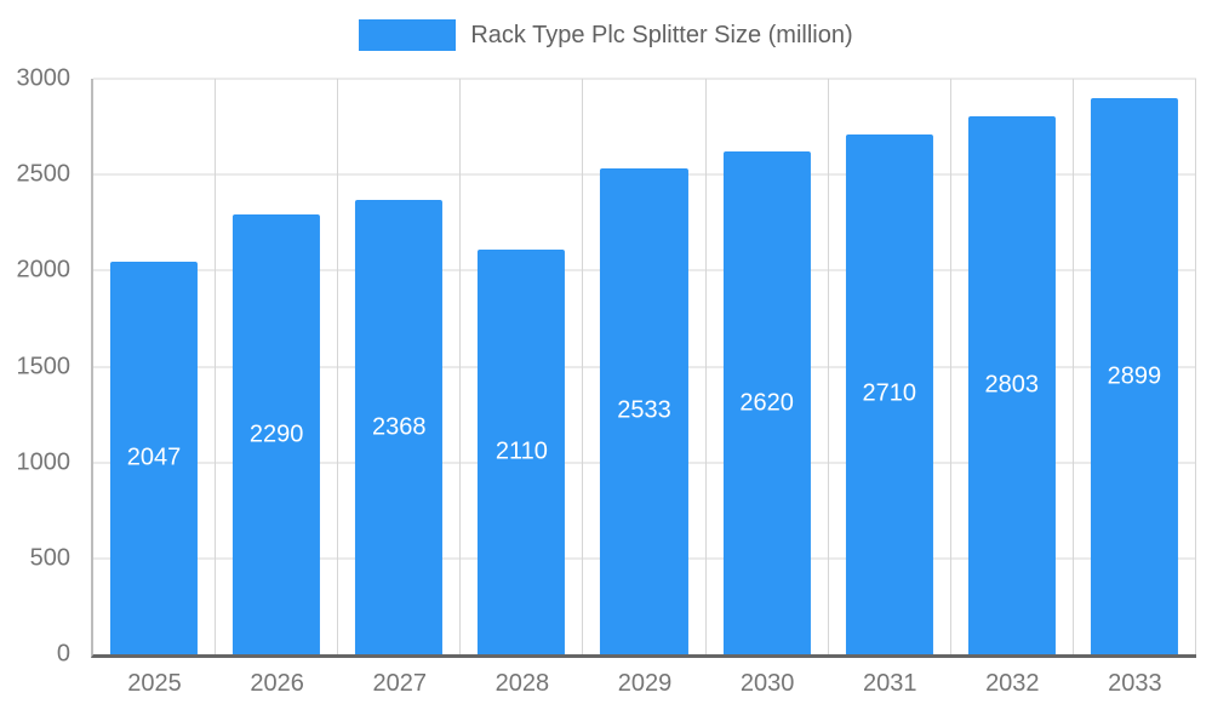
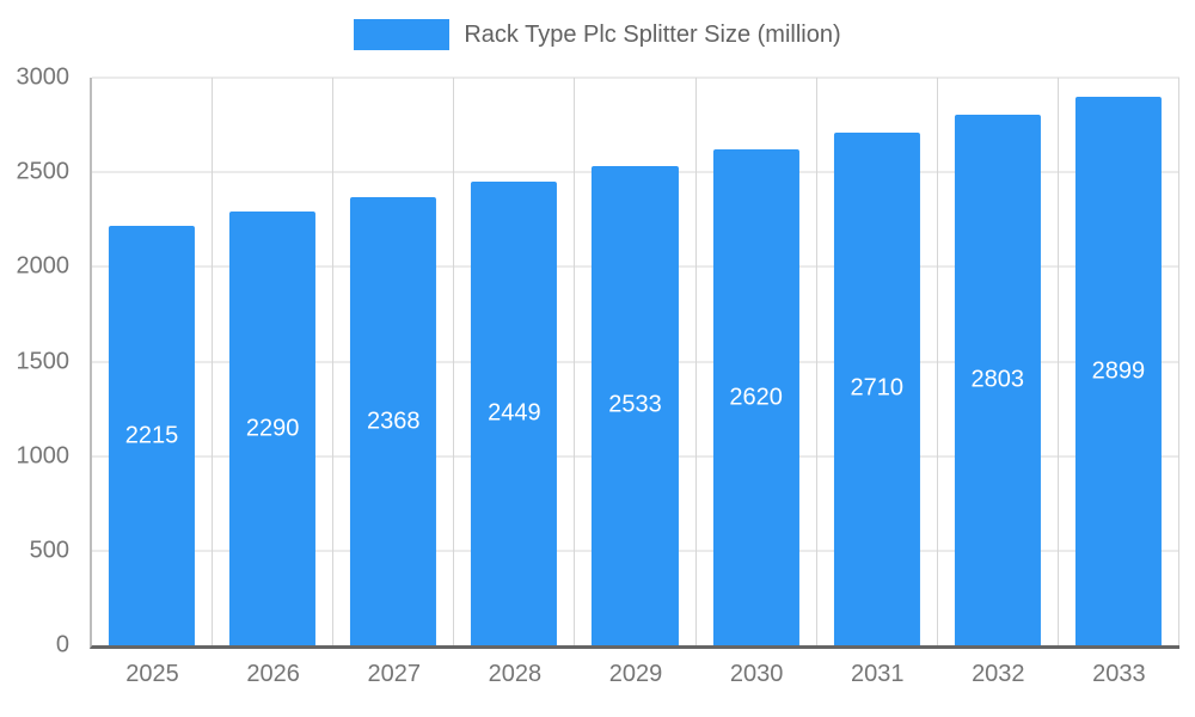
2025: 2047 -> 2215
2028: 2110 -> 2449
